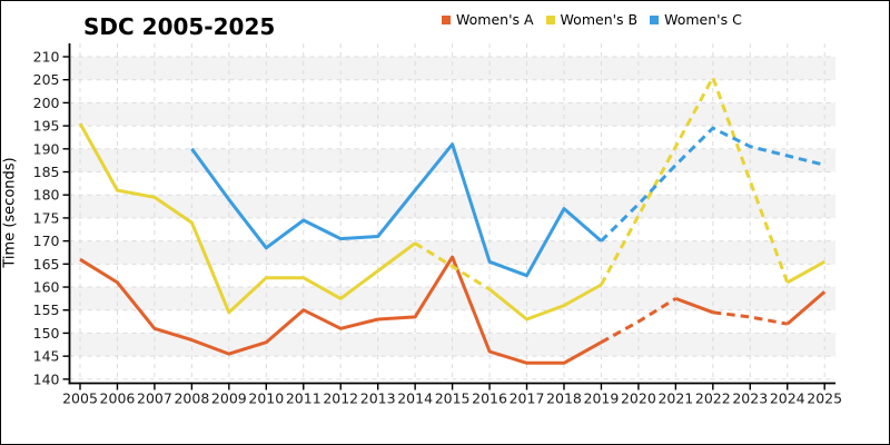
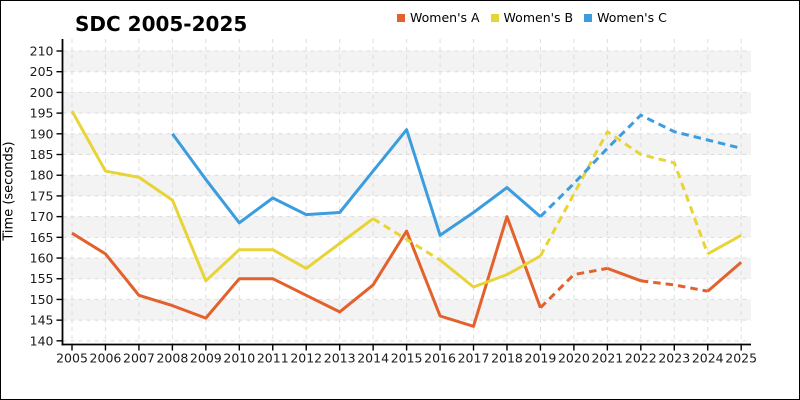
Women's A/2010: 148 -> 155
Women's A/2013: 153 -> 147
Women's C/2017: 162 -> 171
Women's A/2018: 144 -> 170
Women's A/2020: 152 -> 156
Women's B/2022: 206 -> 185
